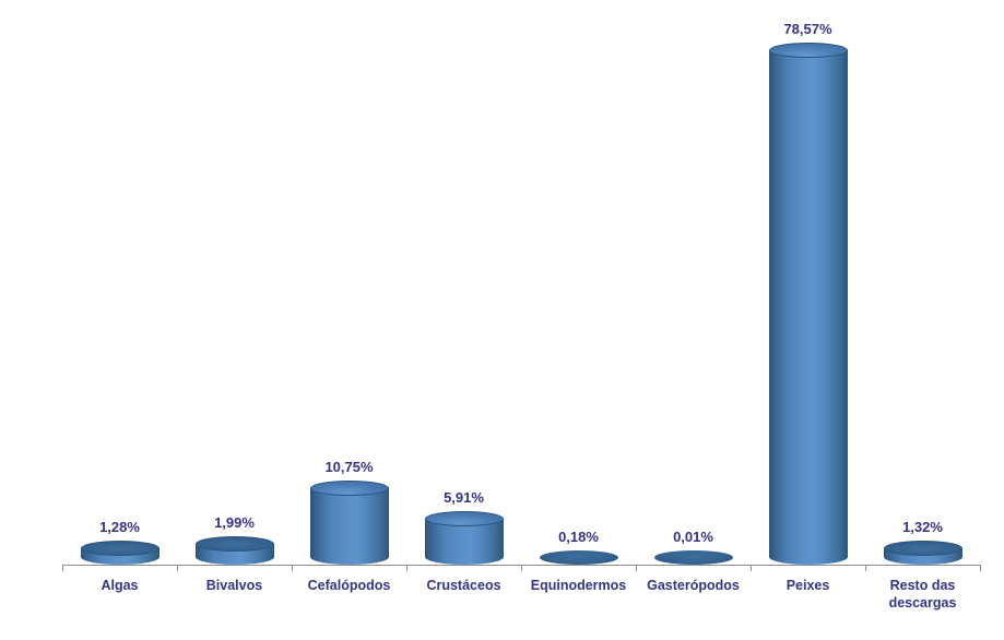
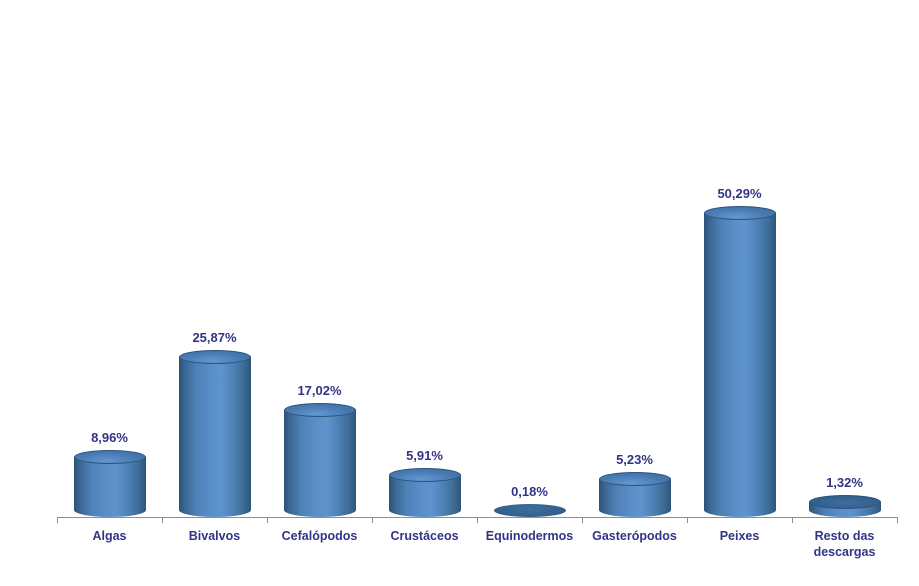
Algas: 1,28% -> 8,96%
Bivalvos: 1,99% -> 25,87%
Cefalópodos: 10,75% -> 17,02%
Gasterópodos: 0,01% -> 5,23%
Peixes: 78,57% -> 50,29%
